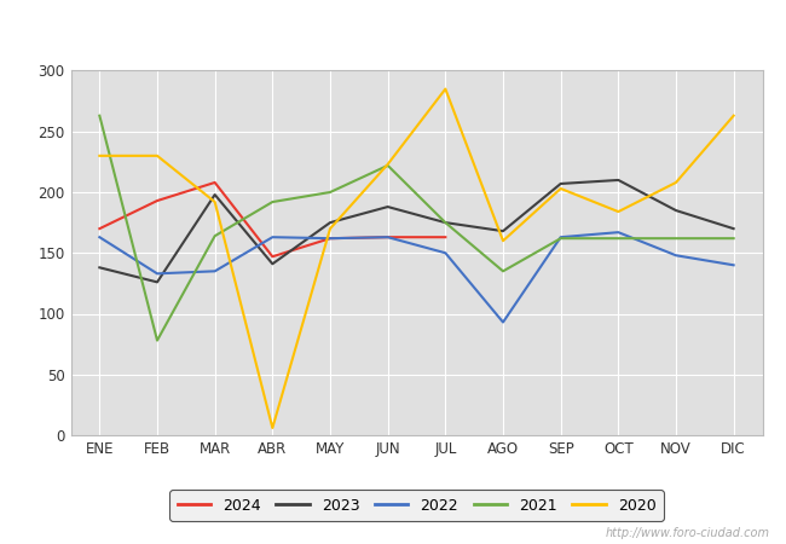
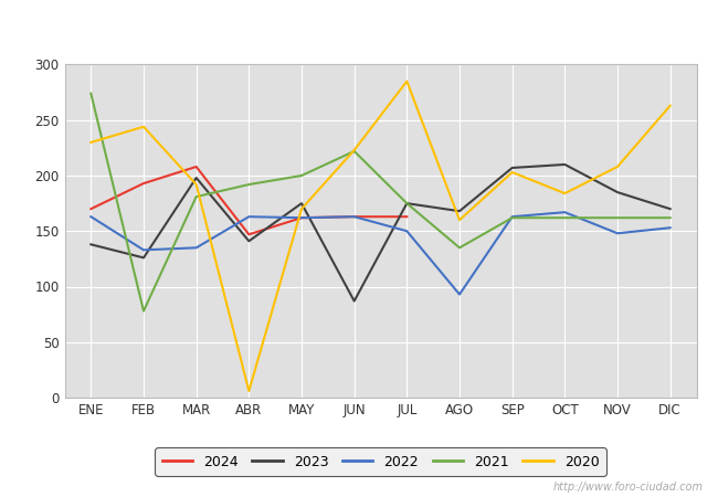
2021/ENE: 263 -> 274
2020/FEB: 230 -> 244
2021/MAR: 164 -> 181
2023/JUN: 188 -> 87
2022/DIC: 140 -> 153
